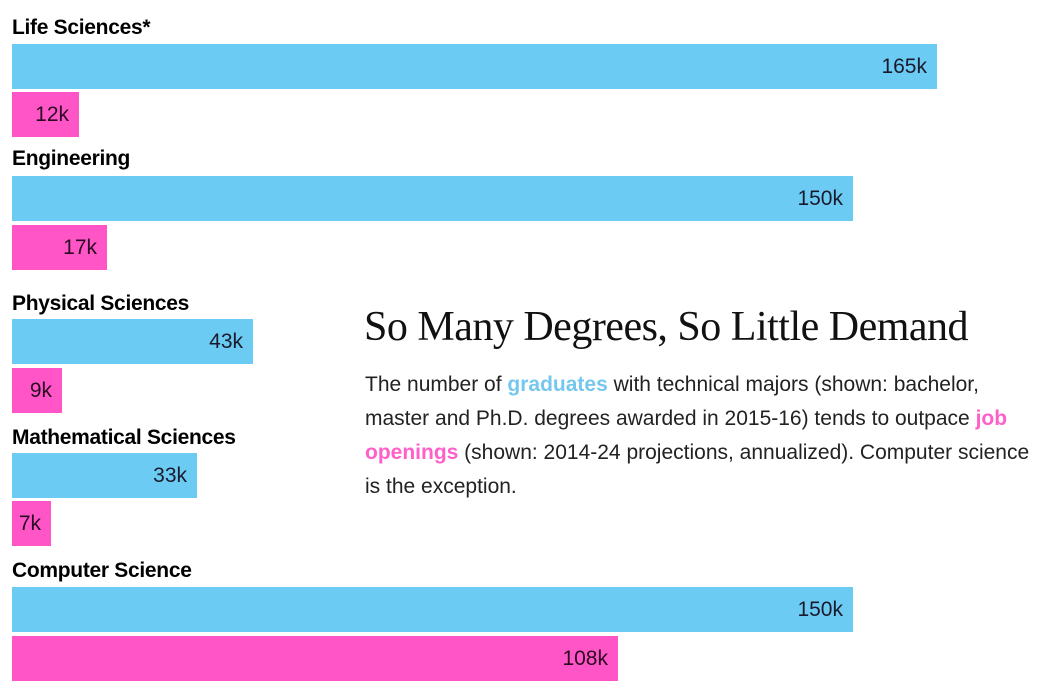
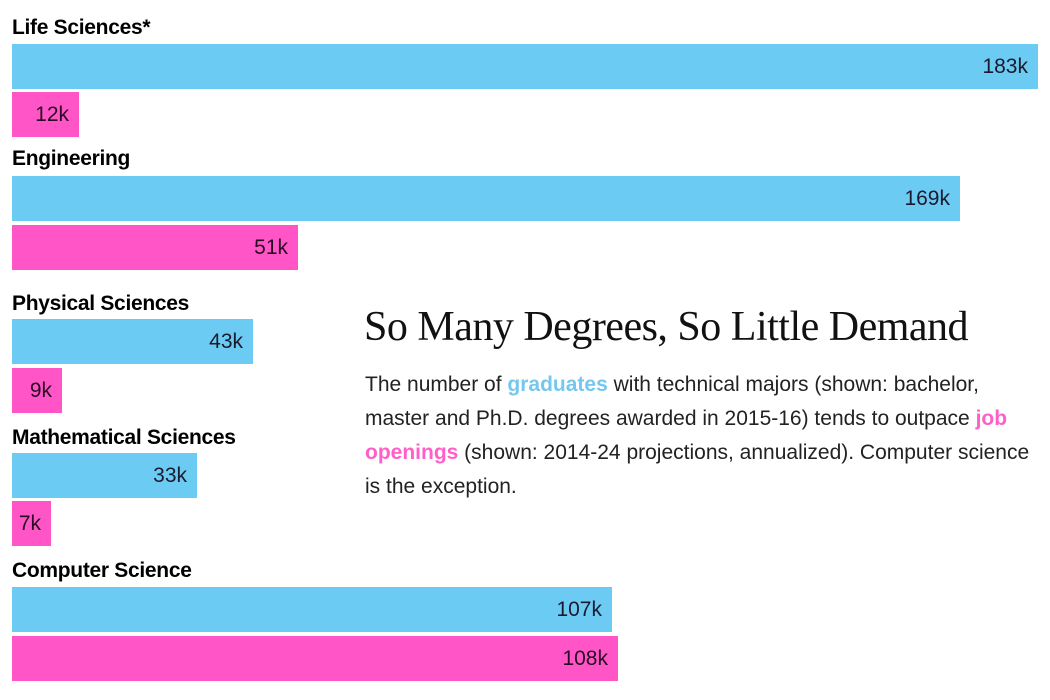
graduates/Life Sciences*: 165k -> 183k
graduates/Engineering: 150k -> 169k
job openings/Engineering: 17k -> 51k
graduates/Computer Science: 150k -> 107k
